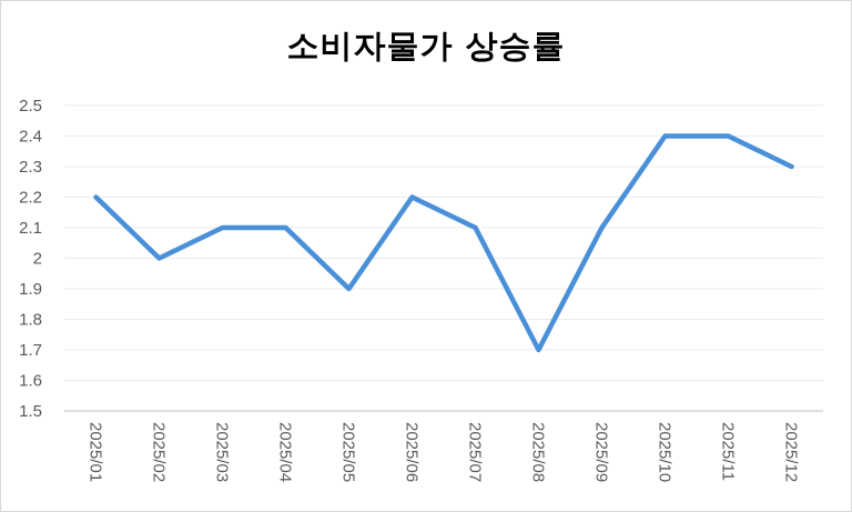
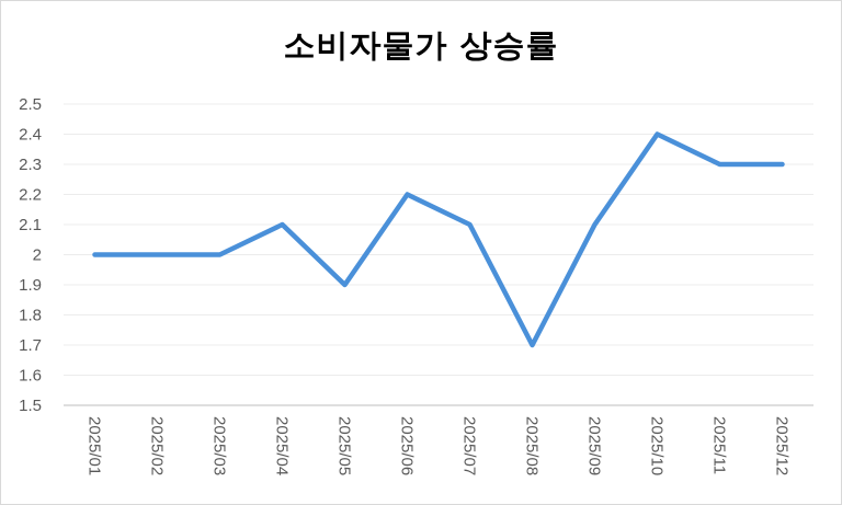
2025/01: 2.2 -> 2.0
2025/03: 2.1 -> 2.0
2025/11: 2.4 -> 2.3
